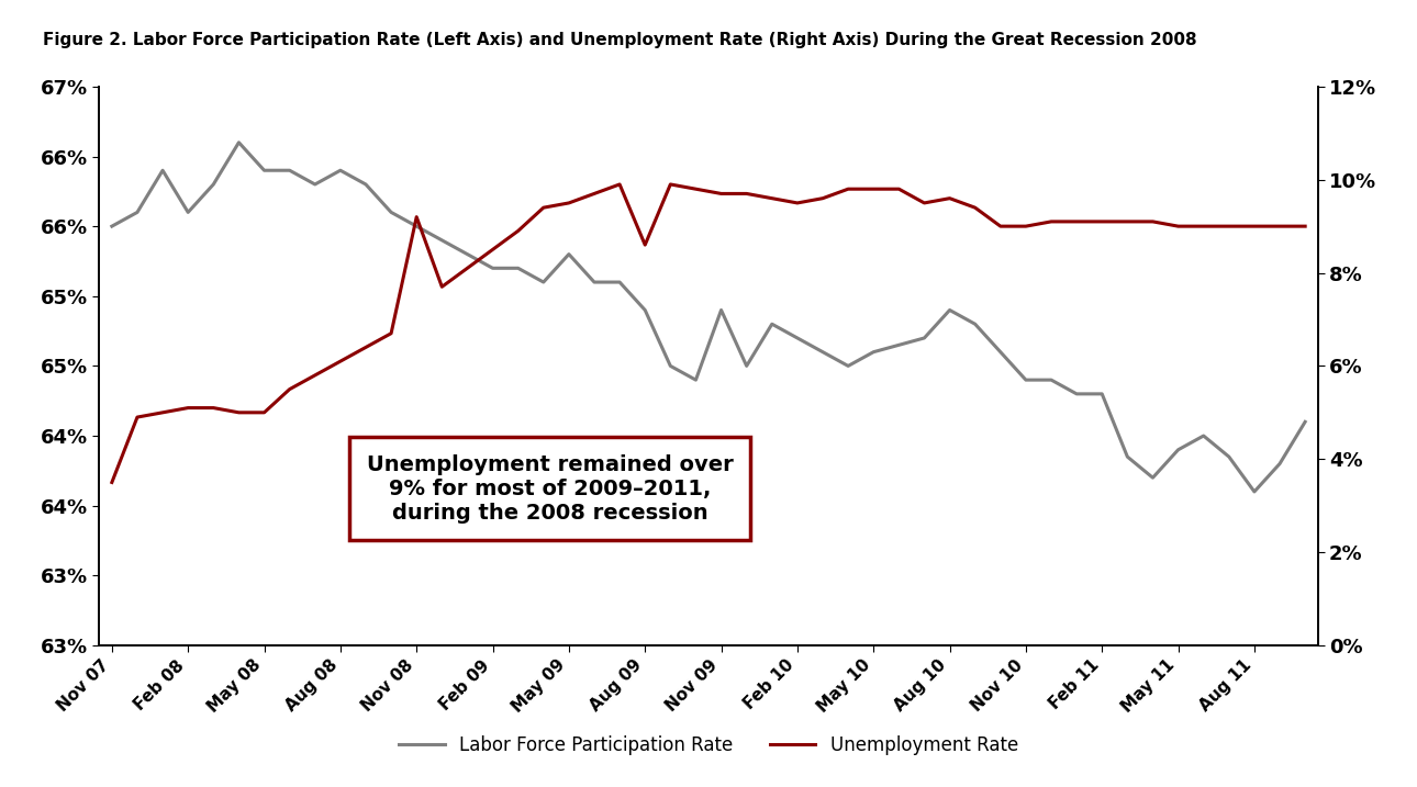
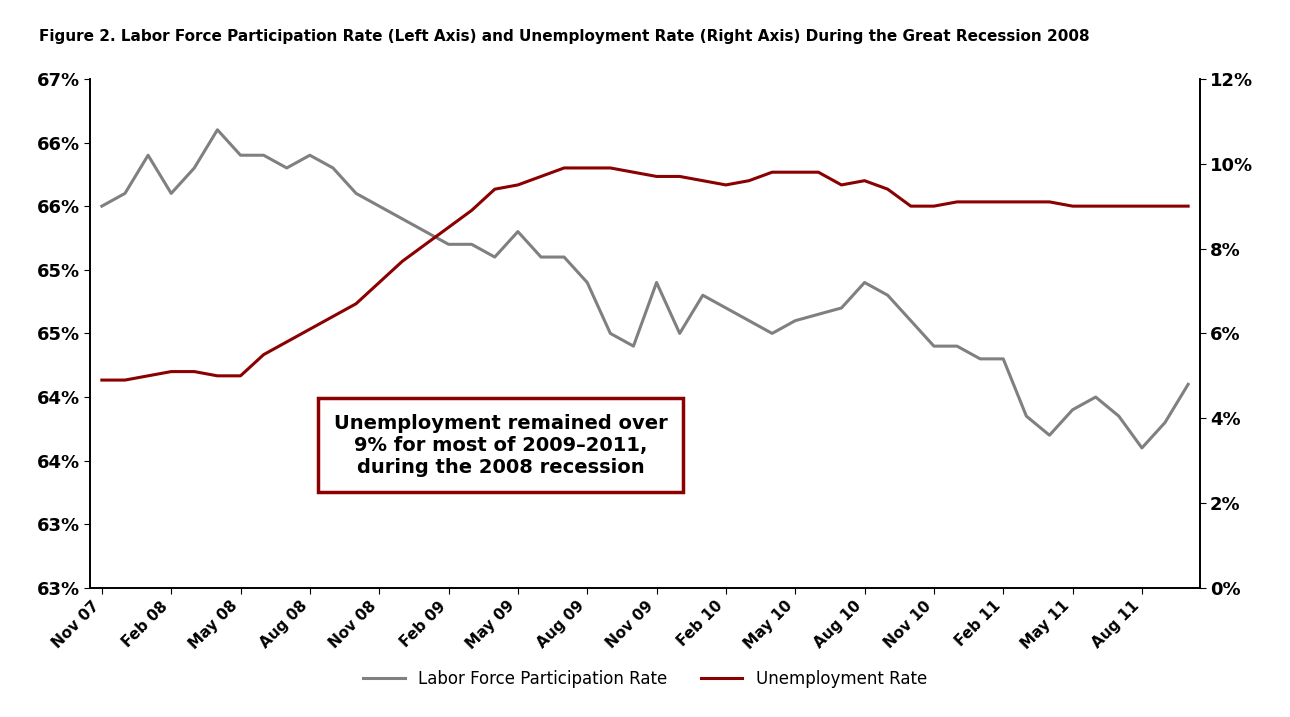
Unemployment Rate/Nov 07: 3.5% -> 4.9%
Unemployment Rate/Nov 08: 9.2% -> 7.2%
Unemployment Rate/Aug 09: 8.6% -> 9.9%
